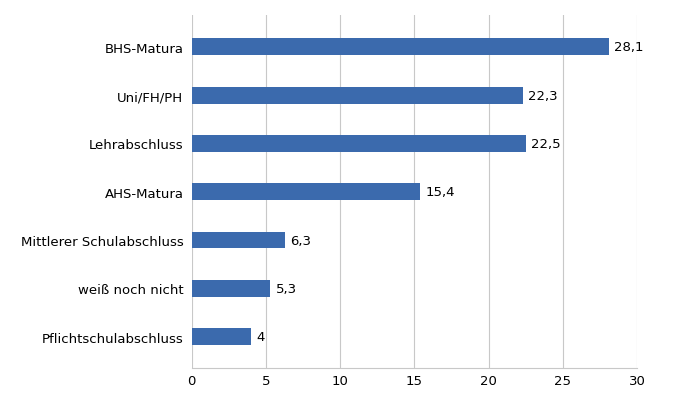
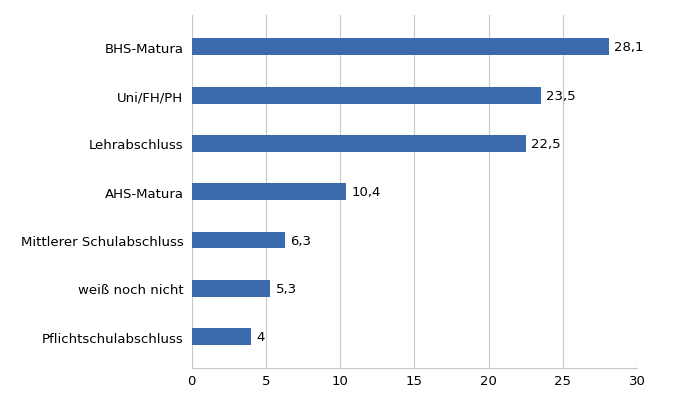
Uni/FH/PH: 22,3 -> 23,5
AHS-Matura: 15,4 -> 10,4
